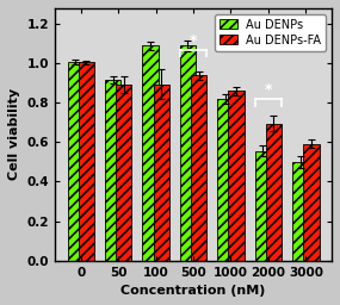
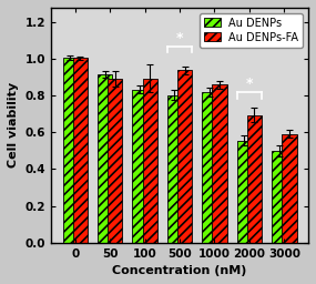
Au DENPs/100: 1.09 -> 0.83
Au DENPs/500: 1.09 -> 0.81
